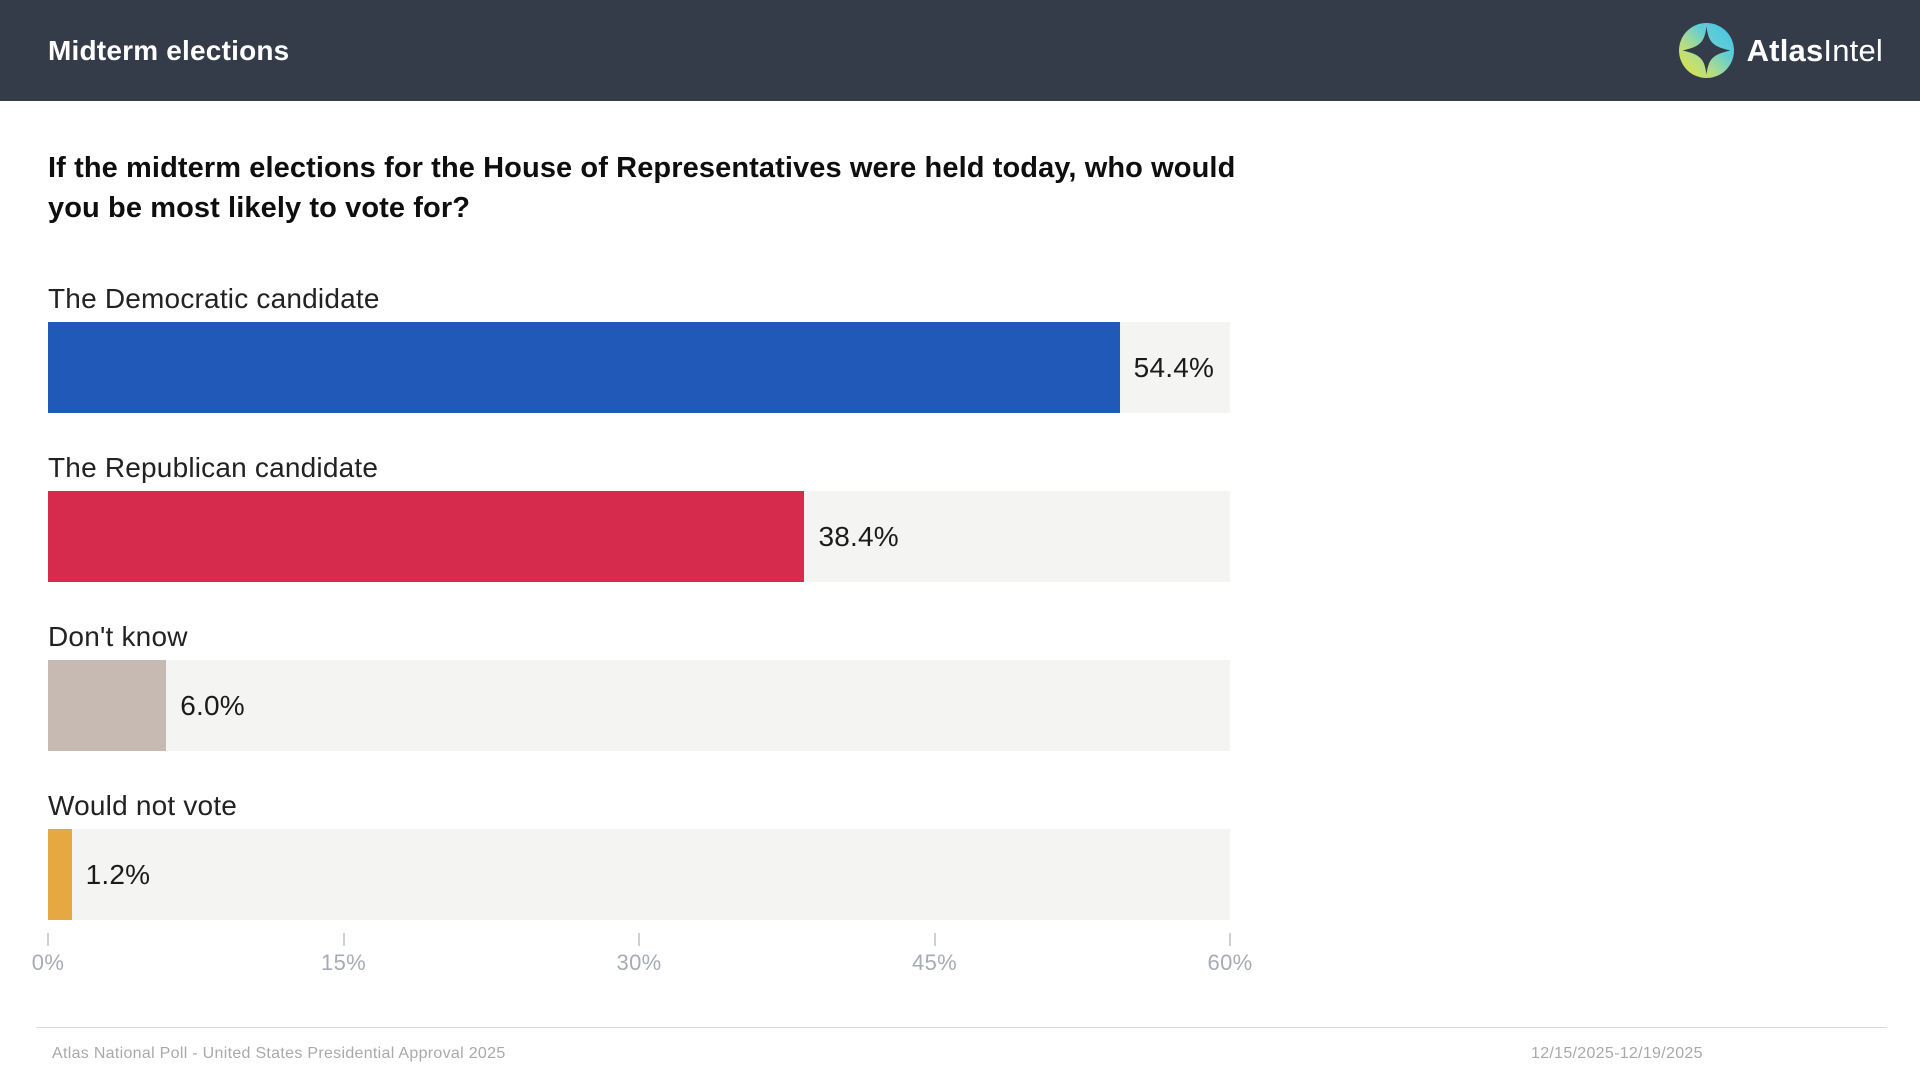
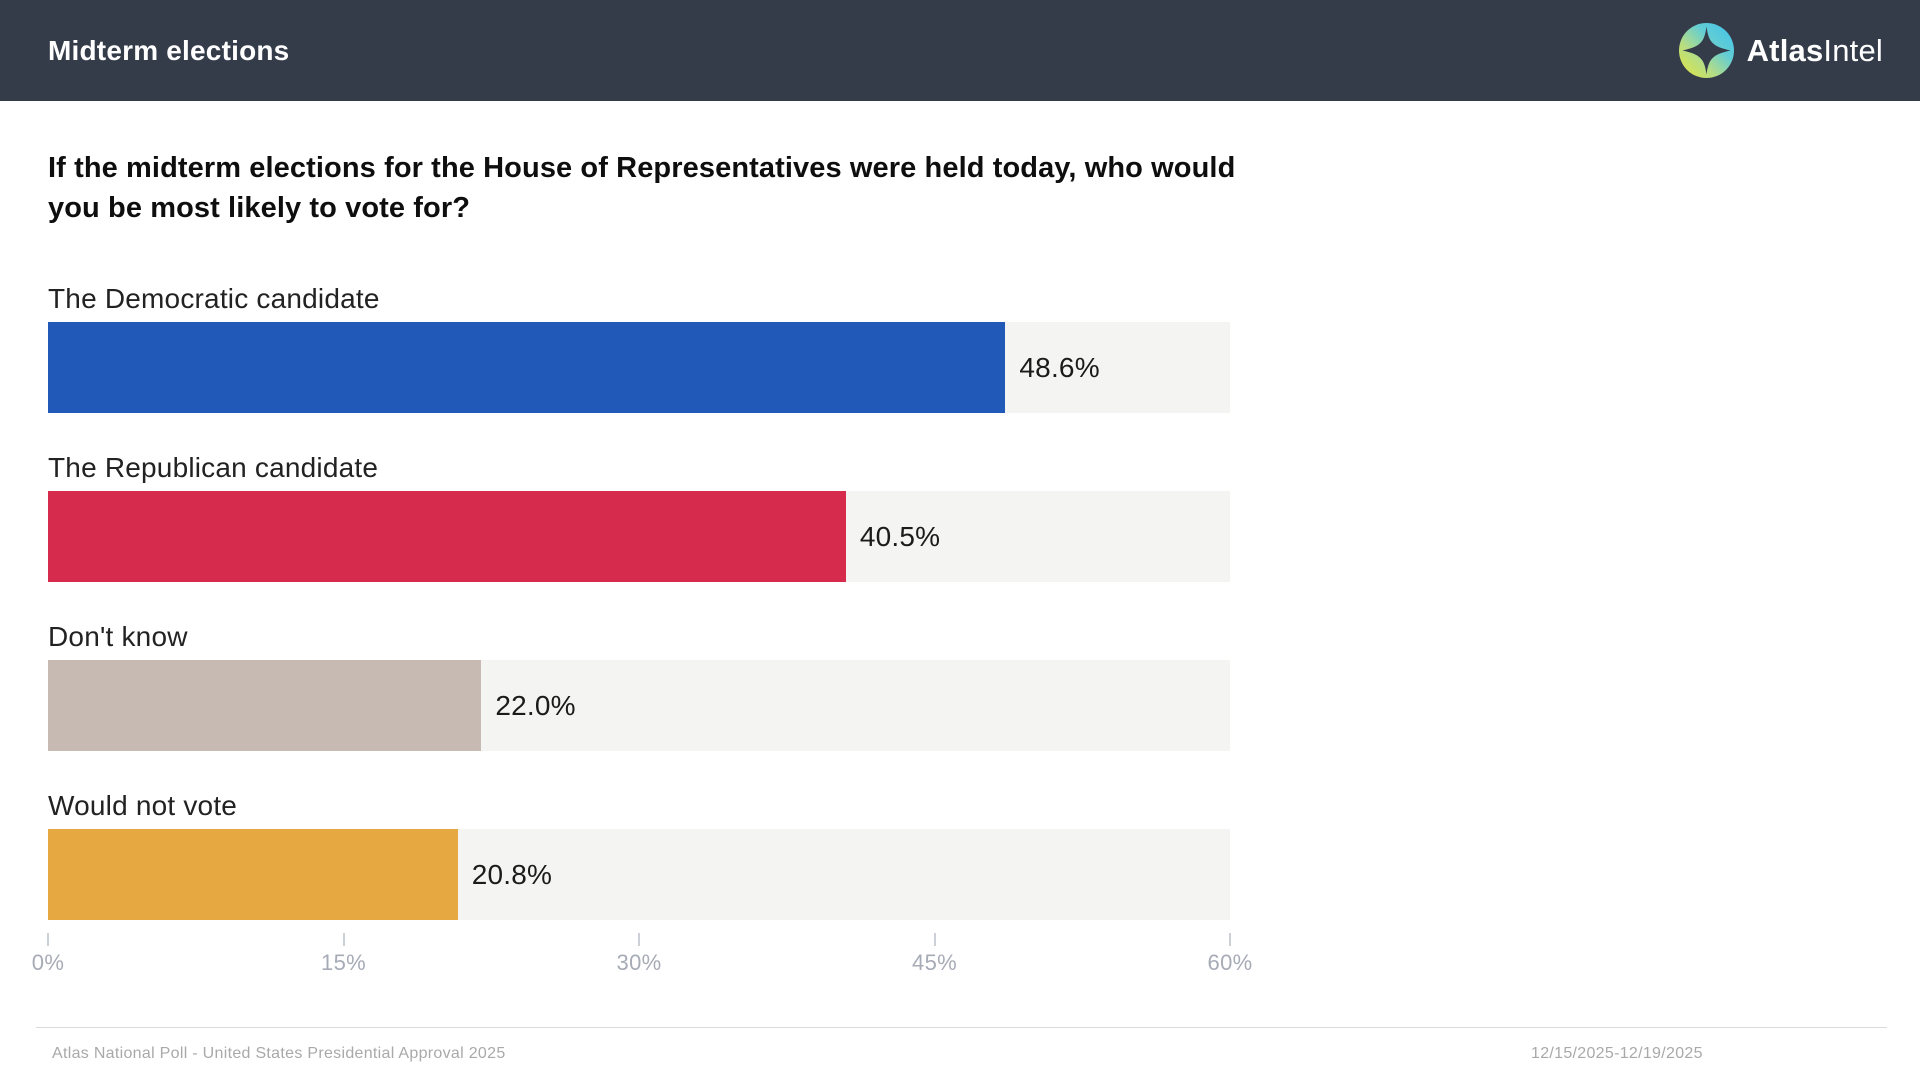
The Democratic candidate: 54.4% -> 48.6%
The Republican candidate: 38.4% -> 40.5%
Don't know: 6.0% -> 22.0%
Would not vote: 1.2% -> 20.8%
